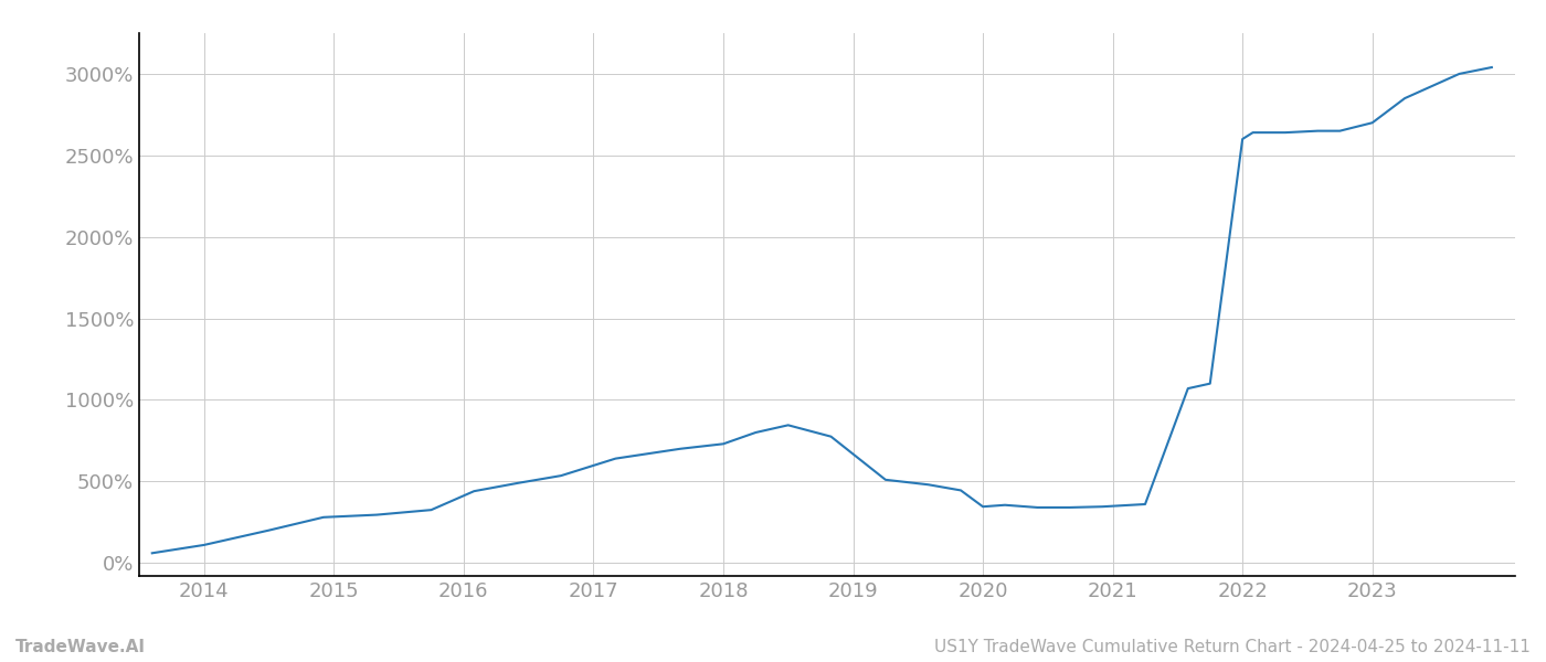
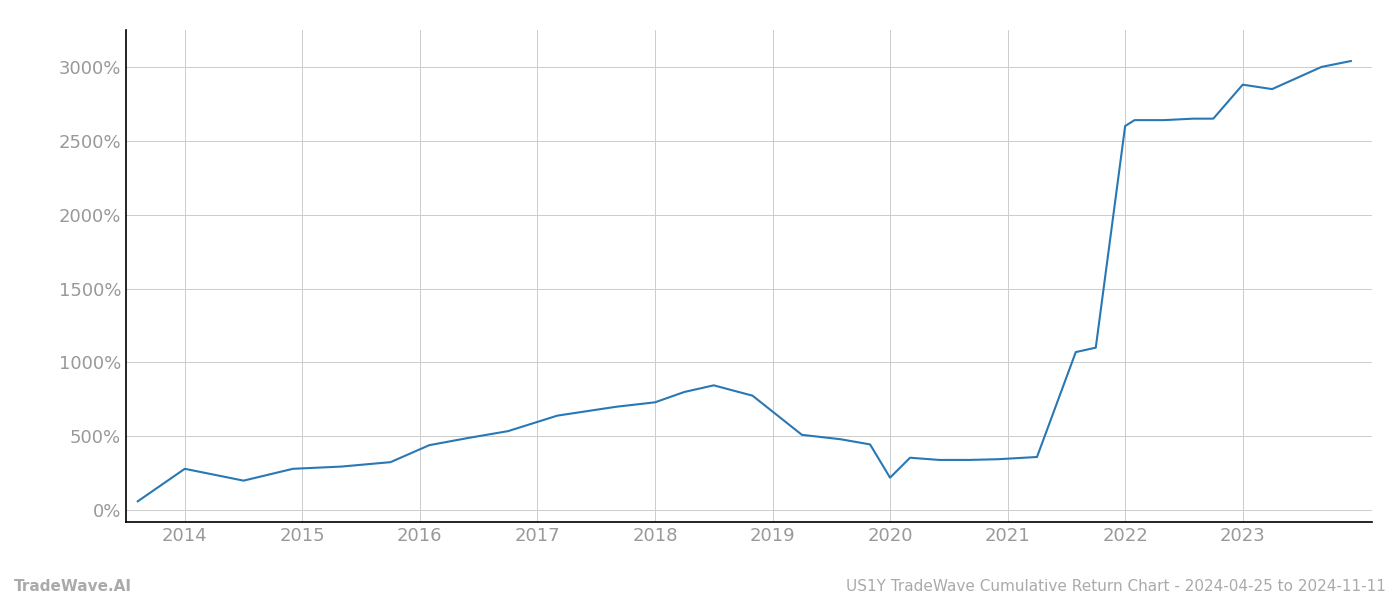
2014: 110% -> 280%
2020: 340% -> 220%
2023: 2700% -> 2880%
